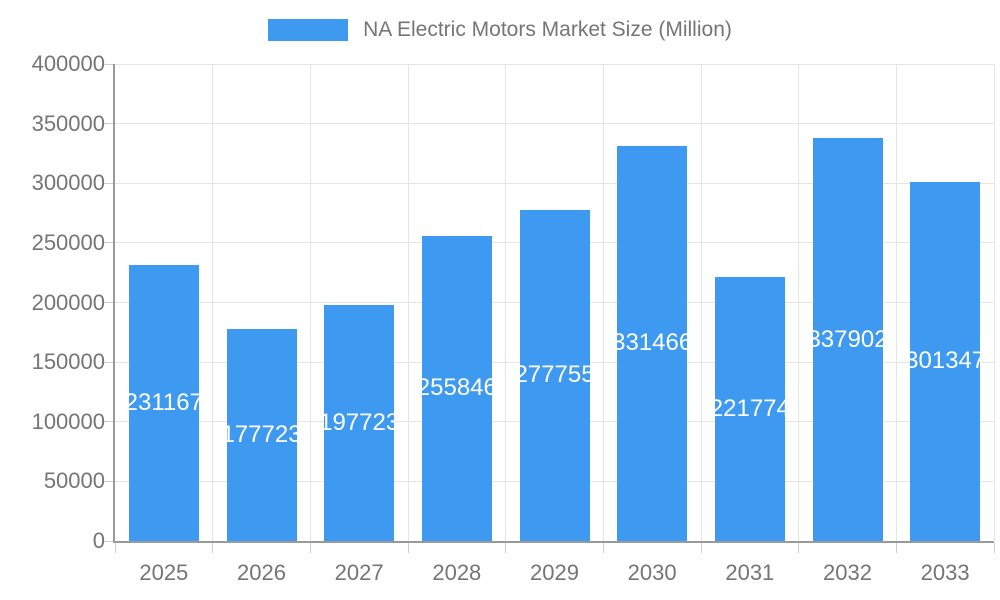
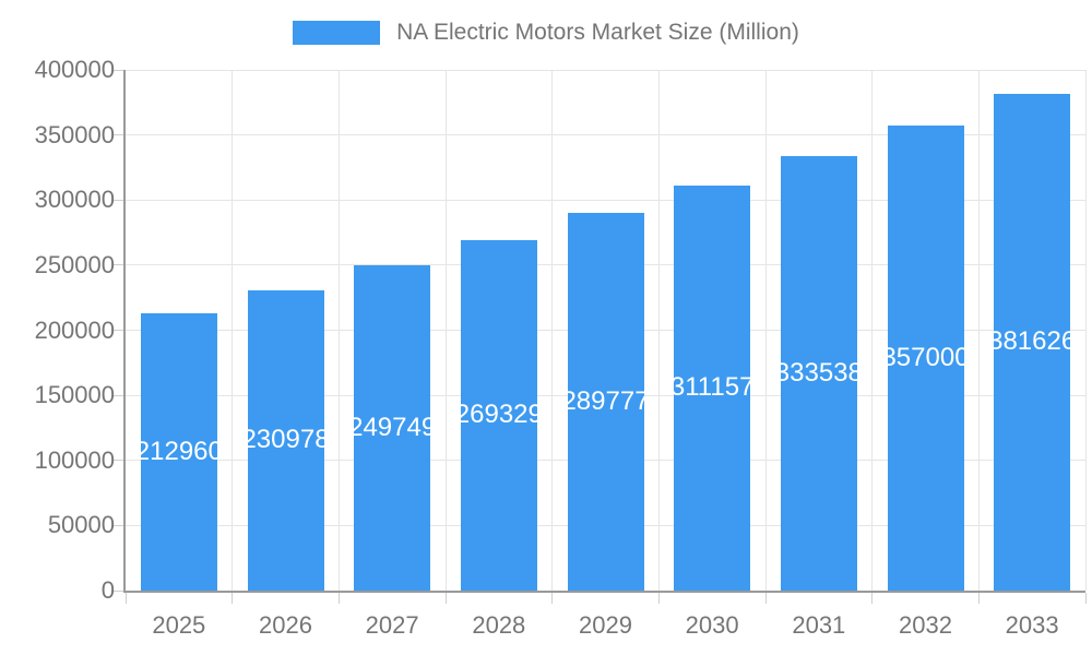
2025: 231167 -> 212960
2026: 177723 -> 230978
2027: 197723 -> 249749
2028: 255846 -> 269329
2029: 277755 -> 289777
2030: 331466 -> 311157
2031: 221774 -> 333538
2032: 337902 -> 357000
2033: 301347 -> 381626
